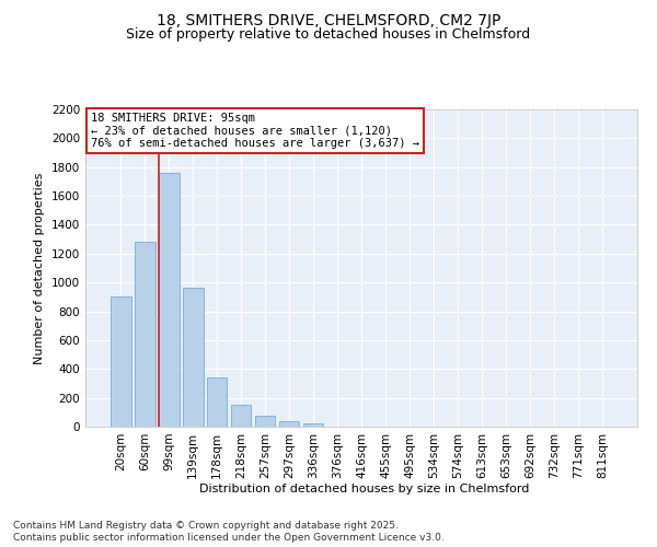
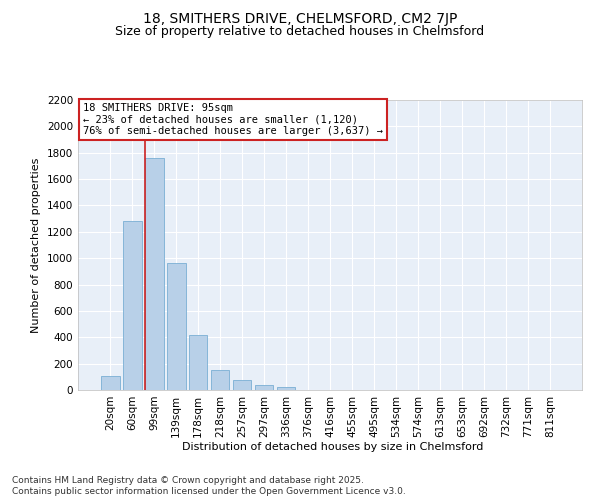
20sqm: 900 -> 110
178sqm: 340 -> 420
